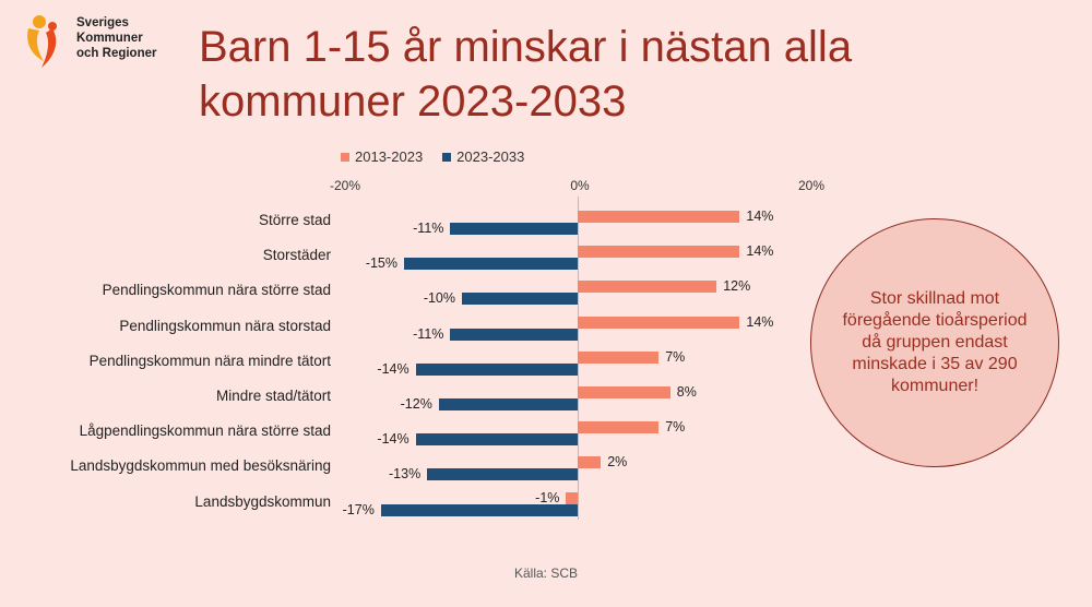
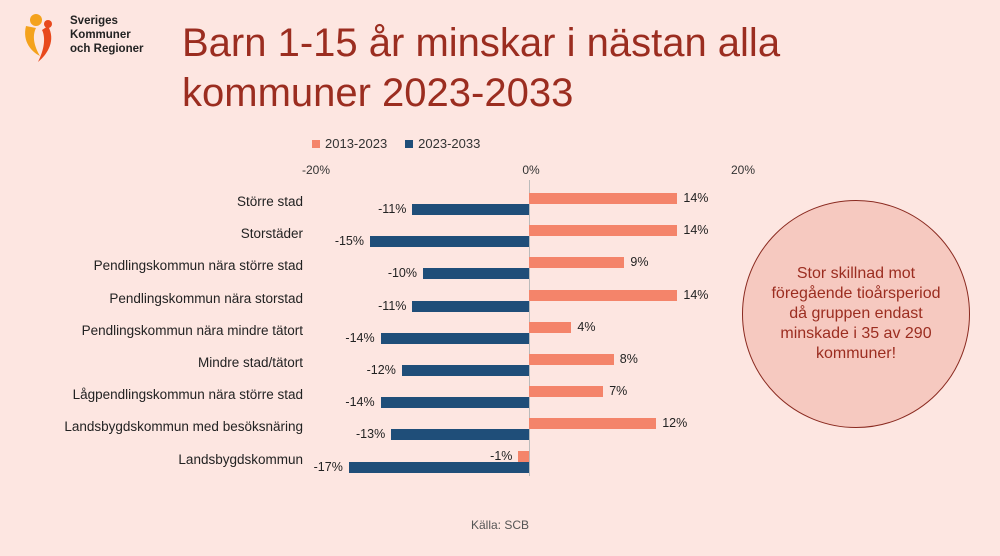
2013-2023/Pendlingskommun nära större stad: 12% -> 9%
2013-2023/Pendlingskommun nära mindre tätort: 7% -> 4%
2013-2023/Landsbygdskommun med besöksnäring: 2% -> 12%
